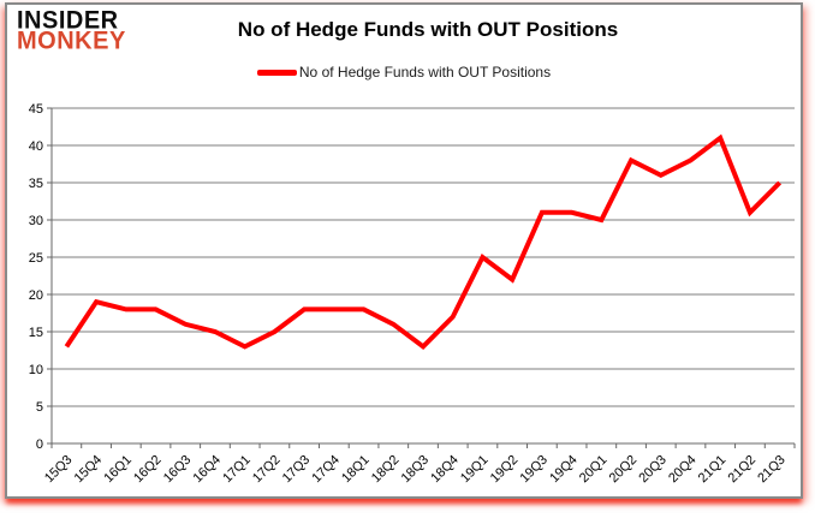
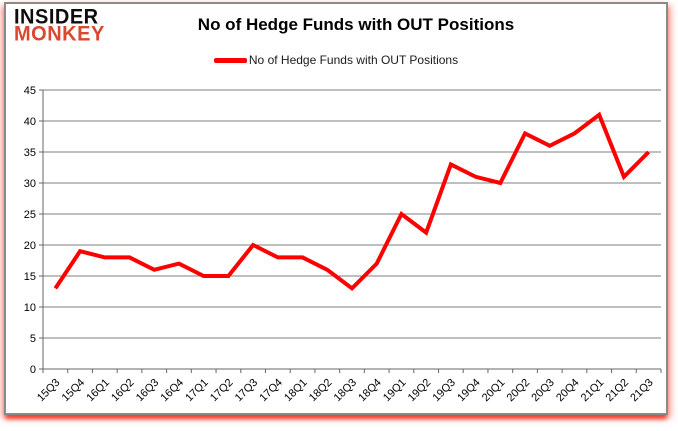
16Q4: 15 -> 17
17Q1: 13 -> 15
17Q3: 18 -> 20
19Q3: 31 -> 33
